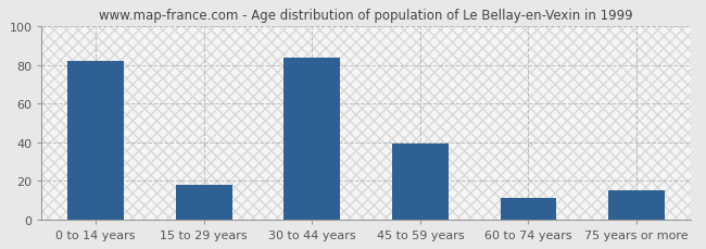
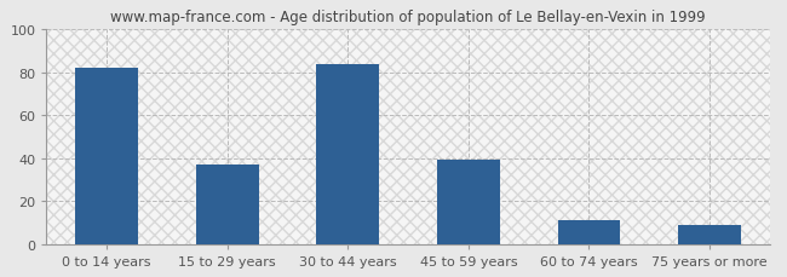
15 to 29 years: 18 -> 37
75 years or more: 15 -> 9
